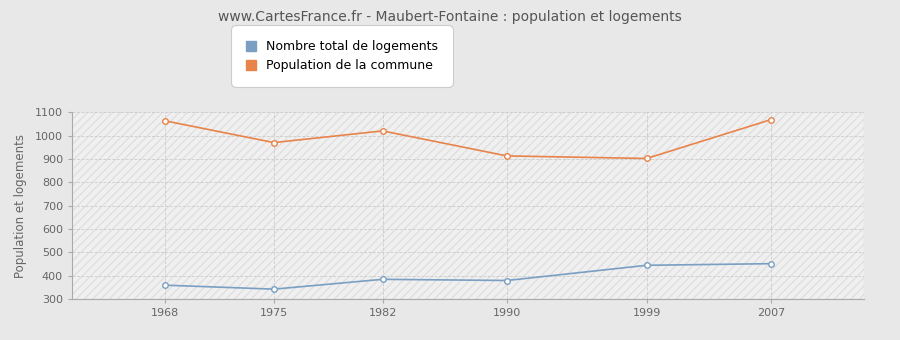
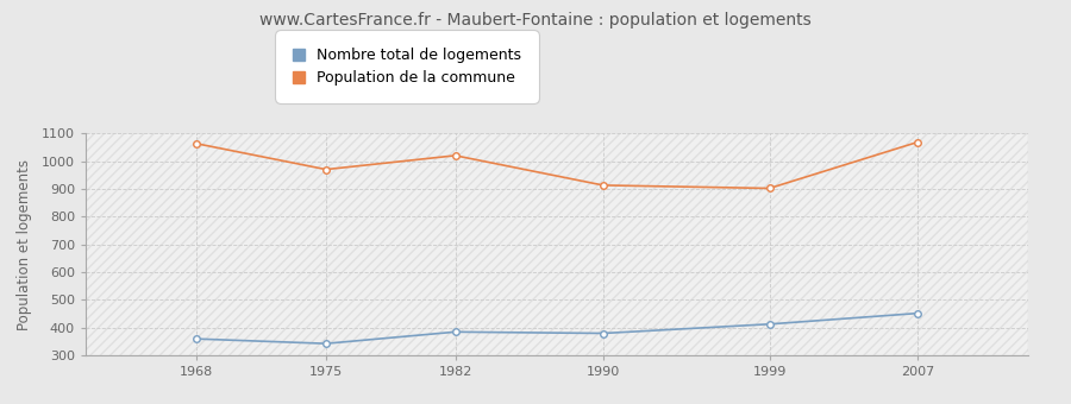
Nombre total de logements/1999: 445 -> 413
